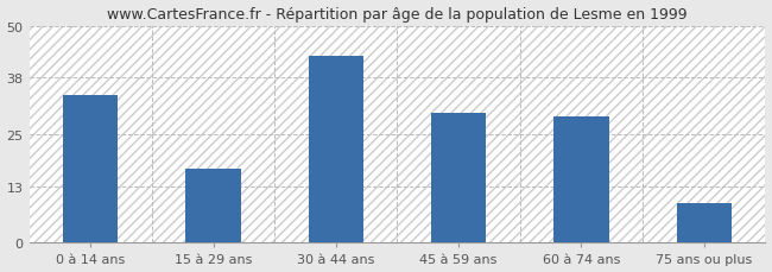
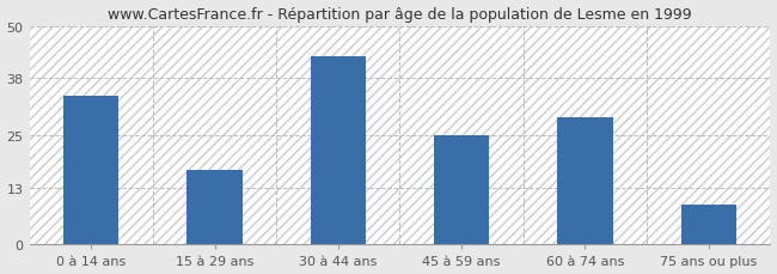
45 à 59 ans: 30 -> 25
